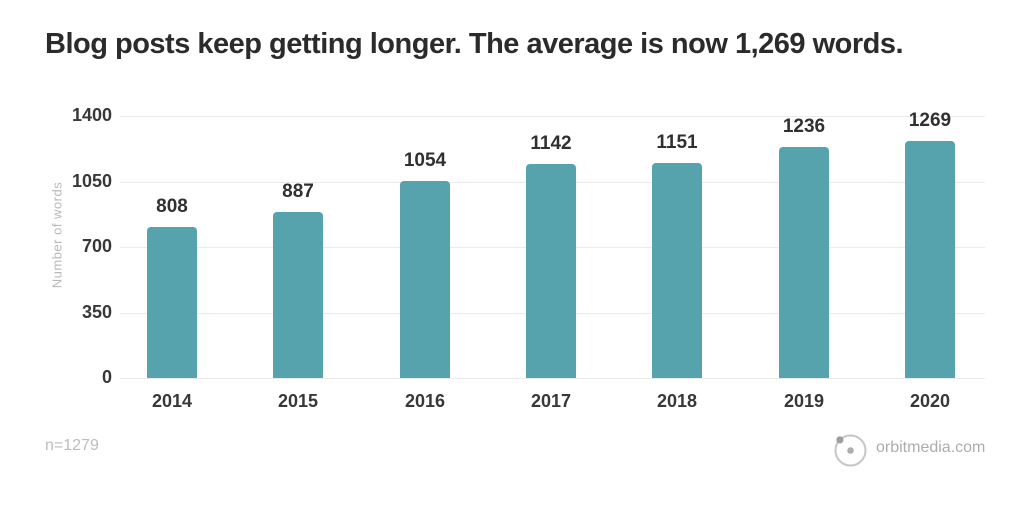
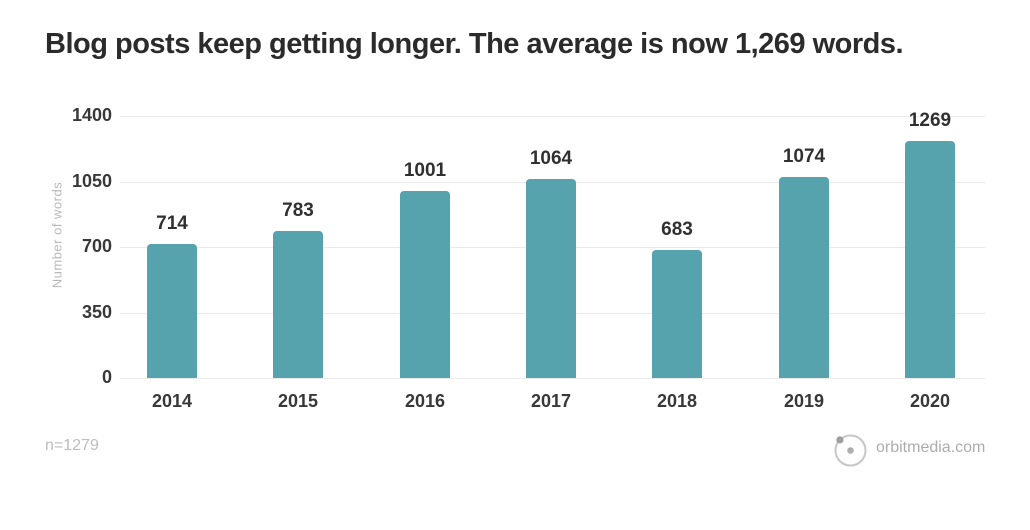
2014: 808 -> 714
2015: 887 -> 783
2016: 1054 -> 1001
2017: 1142 -> 1064
2018: 1151 -> 683
2019: 1236 -> 1074
